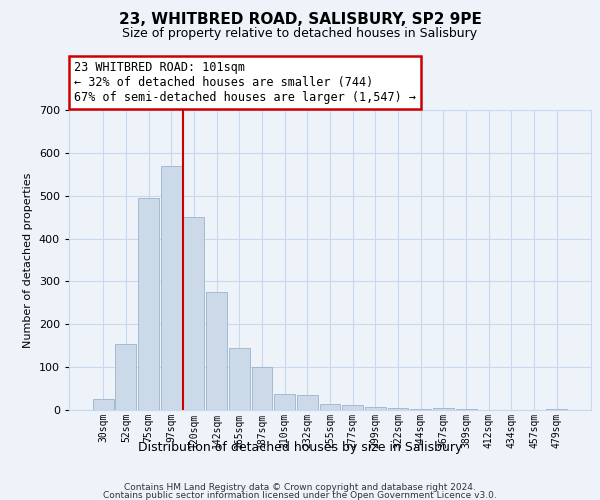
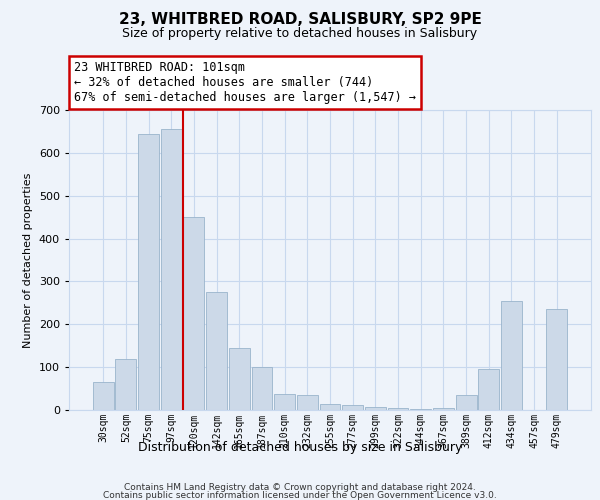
30sqm: 25 -> 65
52sqm: 155 -> 120
75sqm: 495 -> 645
97sqm: 570 -> 655
389sqm: 2 -> 35
412sqm: 1 -> 95
434sqm: 1 -> 255
479sqm: 3 -> 235
